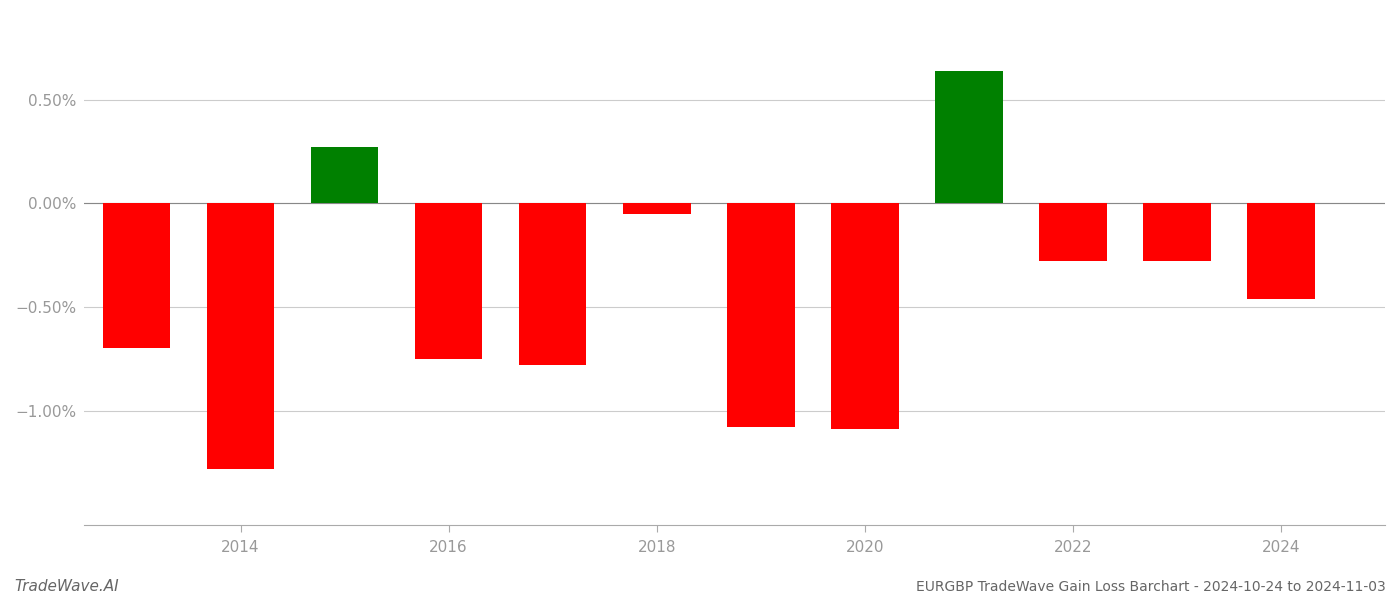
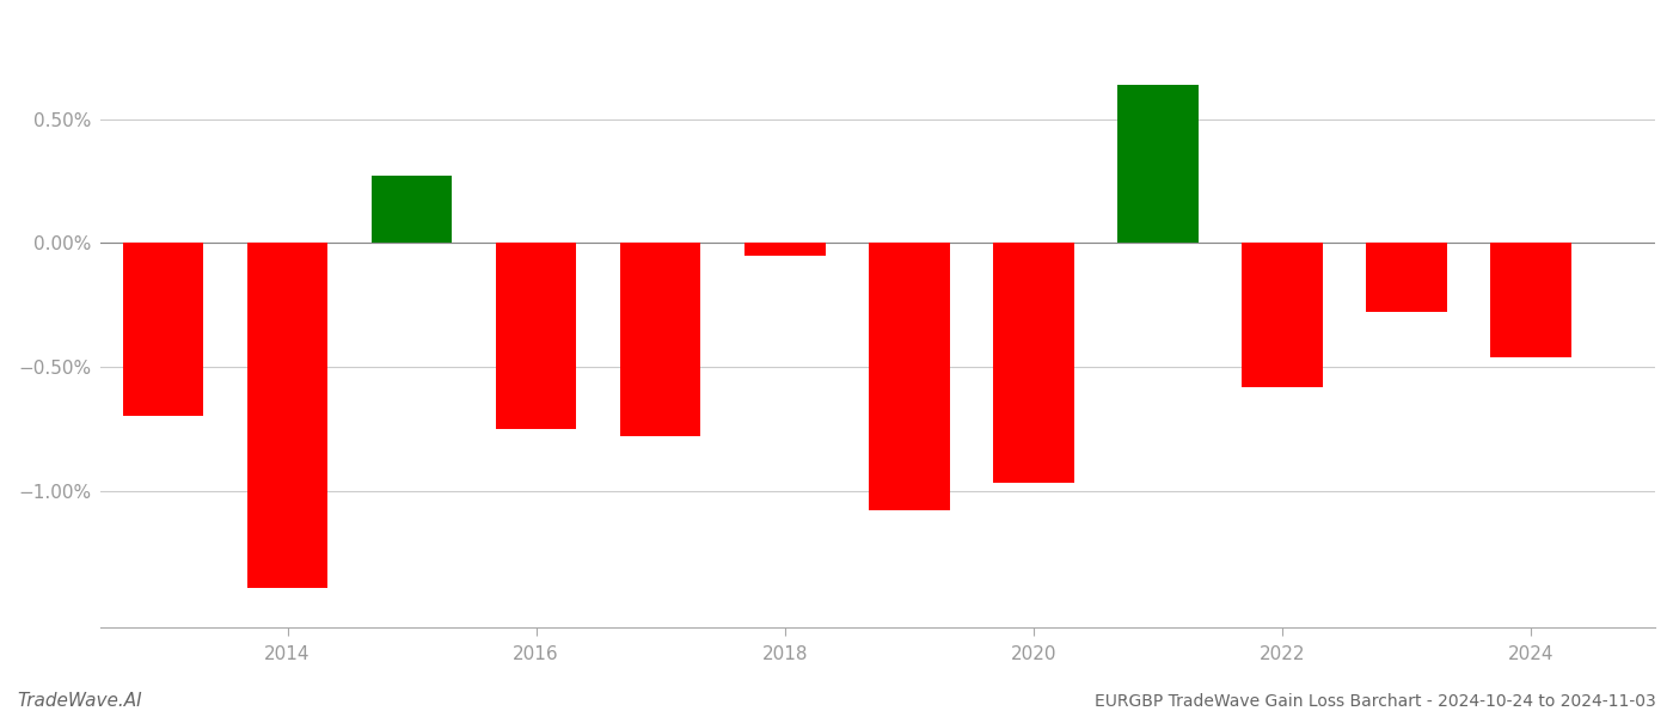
2014: -1.28% -> -1.39%
2020: -1.09% -> -0.97%
2022: -0.28% -> -0.58%
